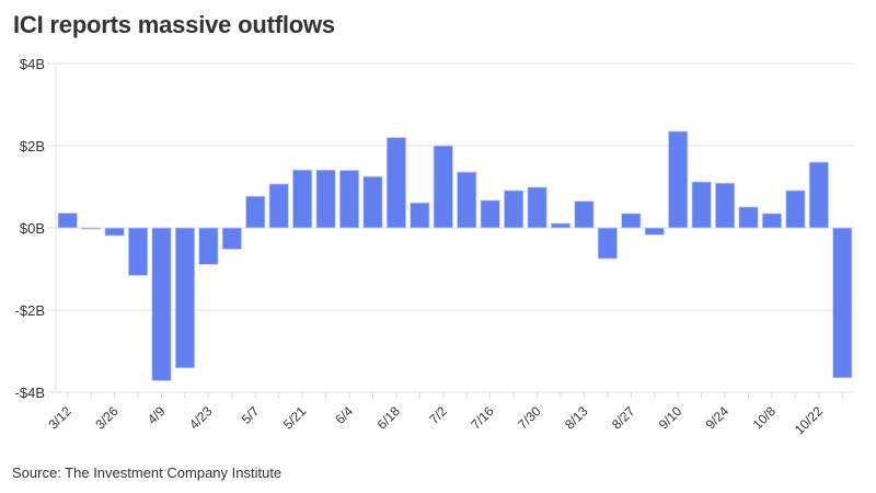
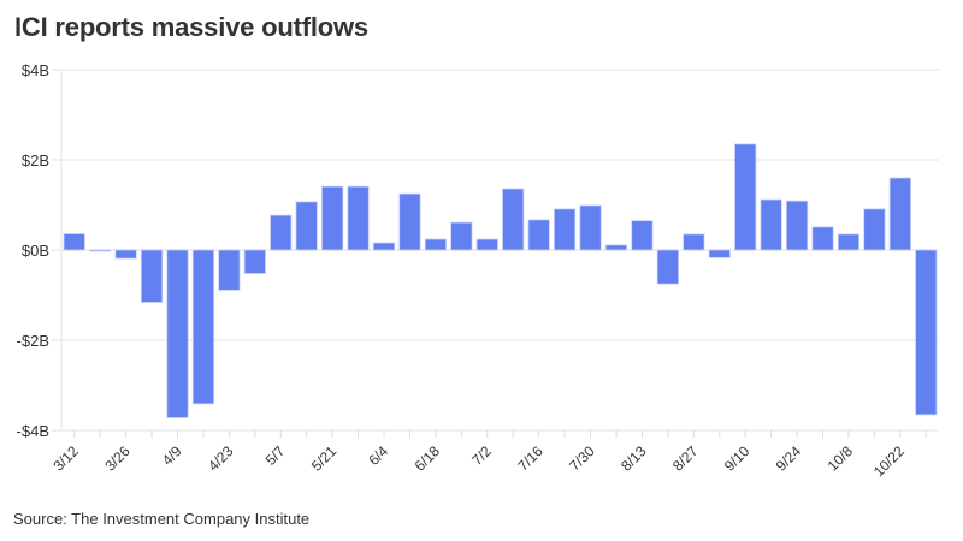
6/4: $1.4B -> $0.2B
6/18: $2.2B -> $0.2B
7/2: $2.0B -> $0.2B
